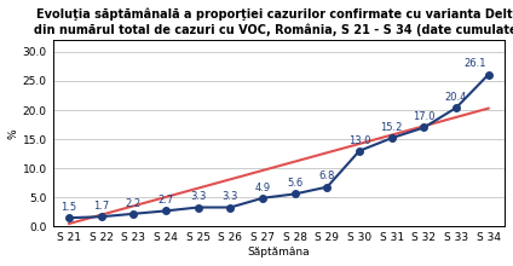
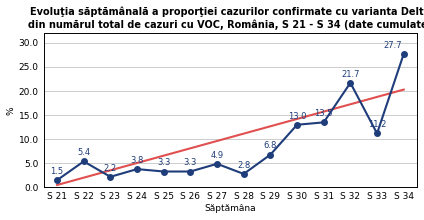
S 22: 1.7 -> 5.4
S 24: 2.7 -> 3.8
S 28: 5.6 -> 2.8
S 31: 15.2 -> 13.5
S 32: 17.0 -> 21.7
S 33: 20.4 -> 11.2
S 34: 26.1 -> 27.7
